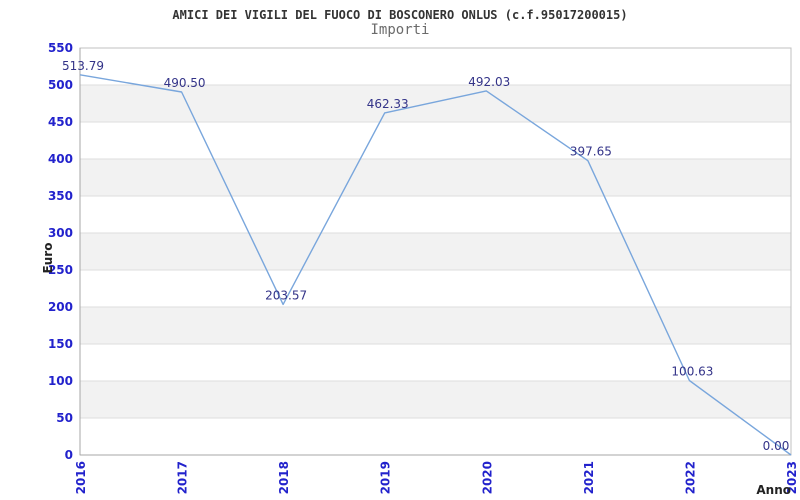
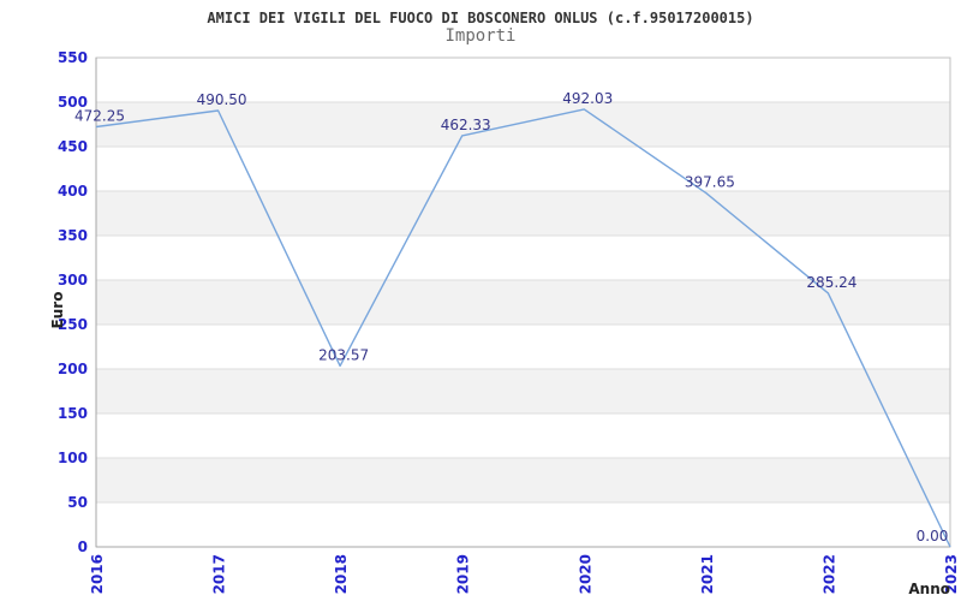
2016: 513.79 -> 472.25
2022: 100.63 -> 285.24
